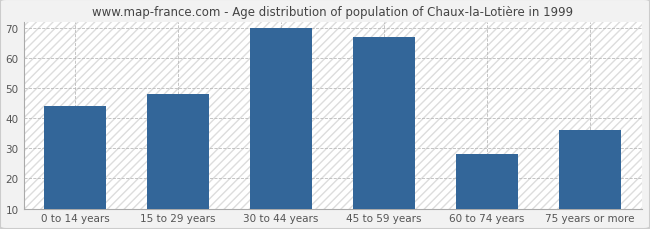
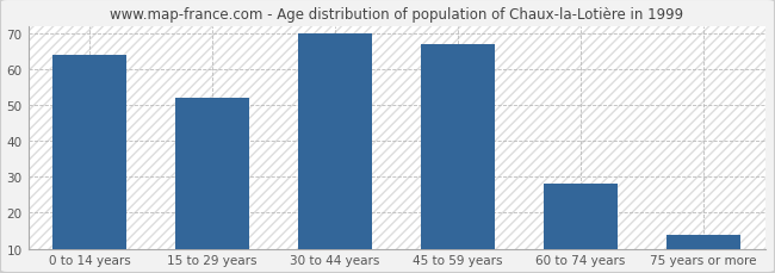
0 to 14 years: 44 -> 64
15 to 29 years: 48 -> 52
75 years or more: 36 -> 14
